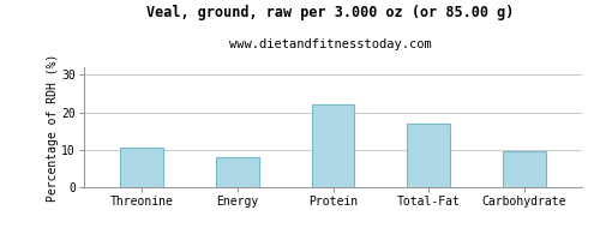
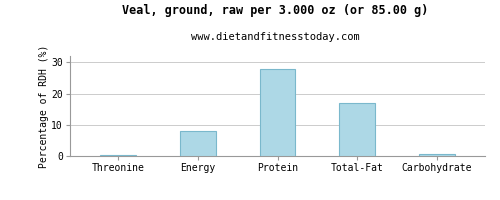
Threonine: 10.5 -> 0.3
Protein: 22.0 -> 28.0
Carbohydrate: 9.5 -> 0.5
